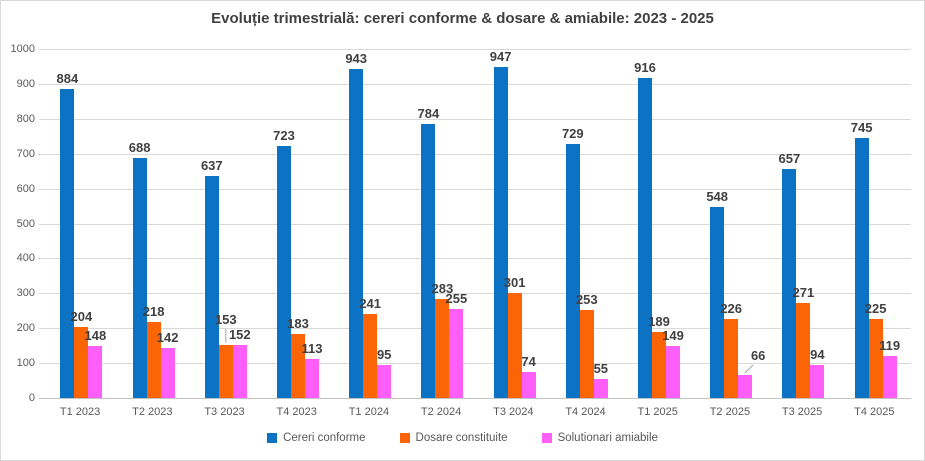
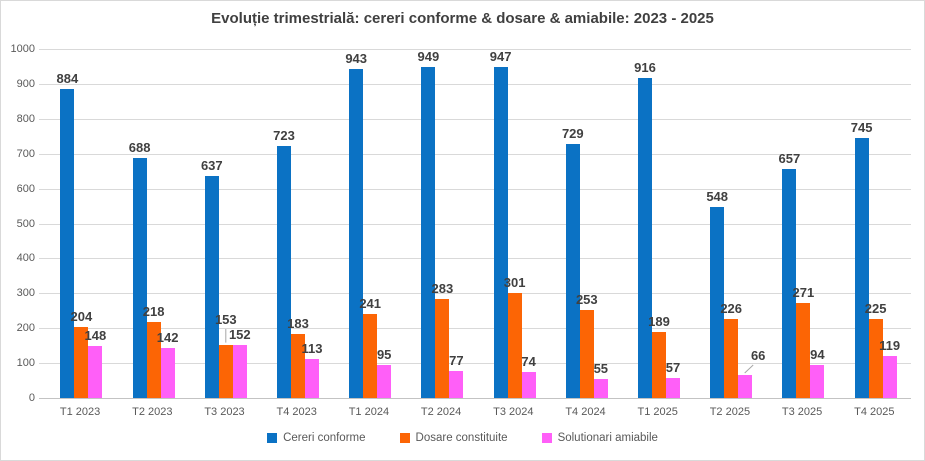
Cereri conforme/T2 2024: 784 -> 949
Solutionari amiabile/T2 2024: 255 -> 77
Solutionari amiabile/T1 2025: 149 -> 57
